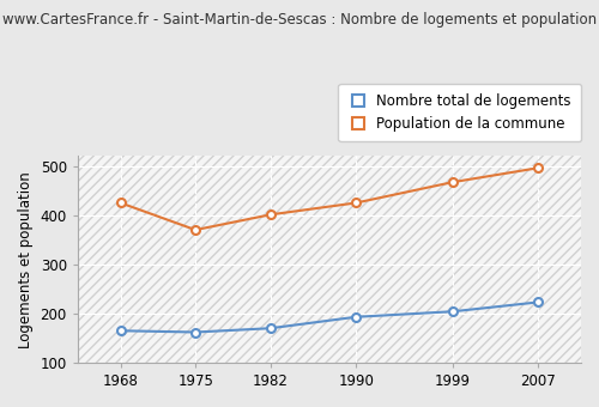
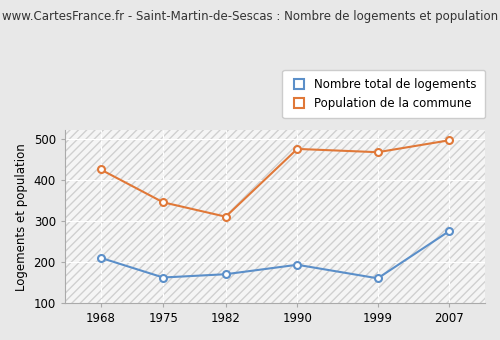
Nombre total de logements/1968: 165 -> 210
Population de la commune/1975: 370 -> 345
Population de la commune/1982: 401 -> 310
Population de la commune/1990: 425 -> 475
Nombre total de logements/1999: 204 -> 160
Nombre total de logements/2007: 223 -> 275
